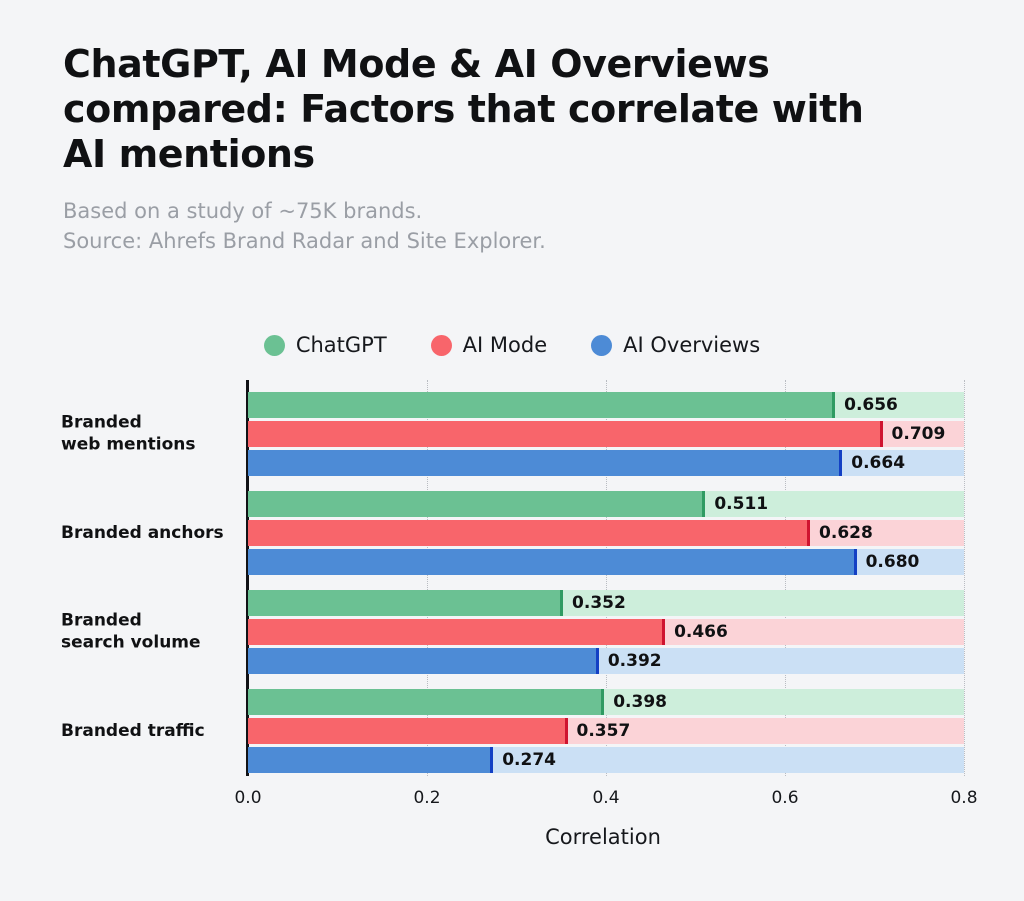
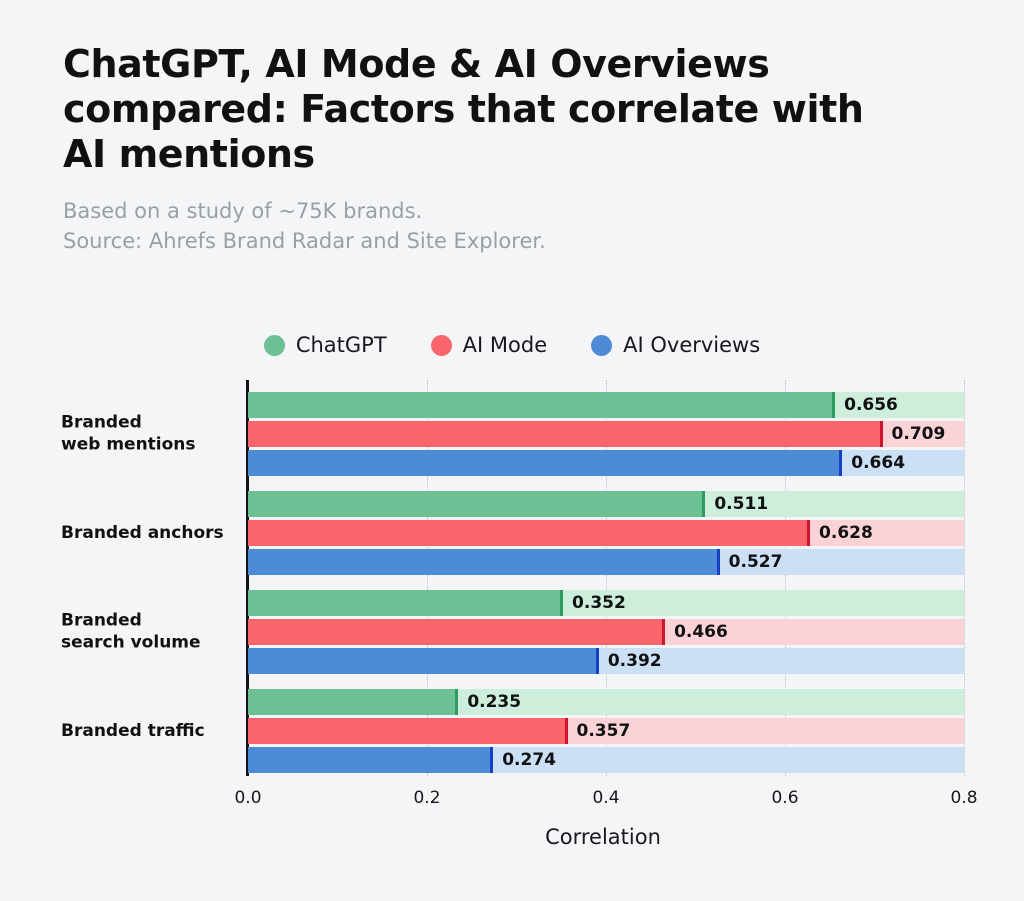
AI Overviews/Branded anchors: 0.680 -> 0.527
ChatGPT/Branded traffic: 0.398 -> 0.235
